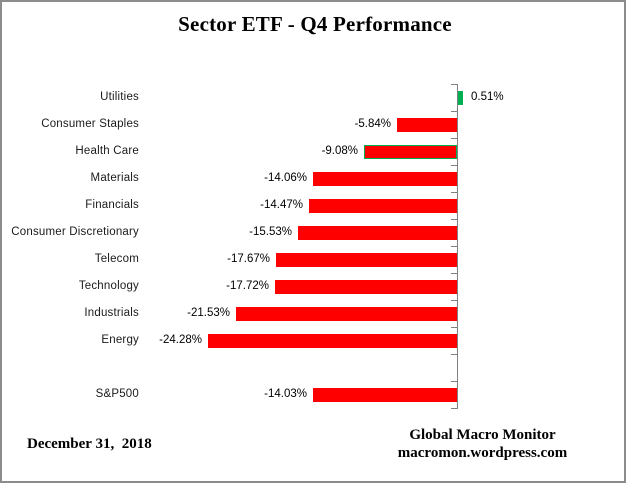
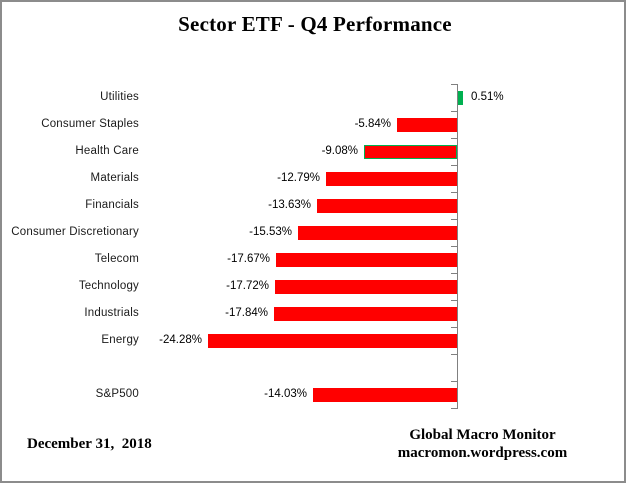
Materials: -14.06% -> -12.79%
Financials: -14.47% -> -13.63%
Industrials: -21.53% -> -17.84%
